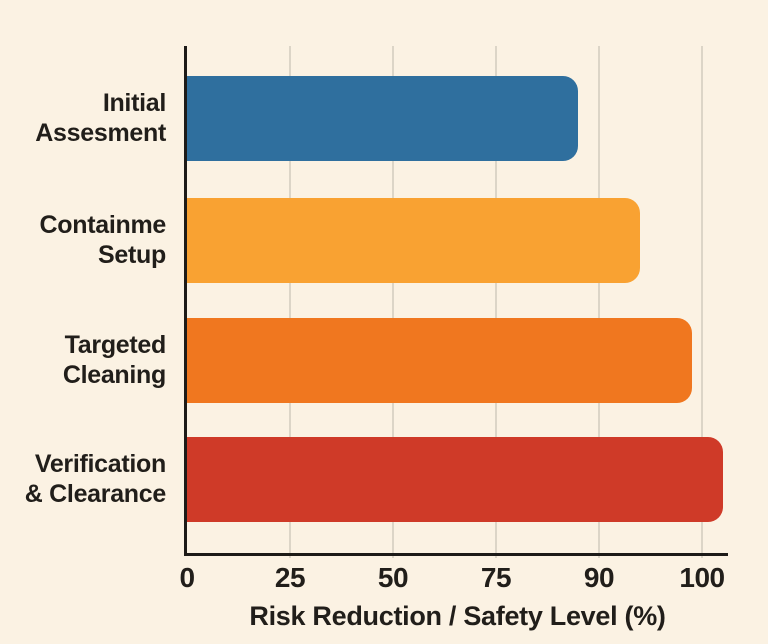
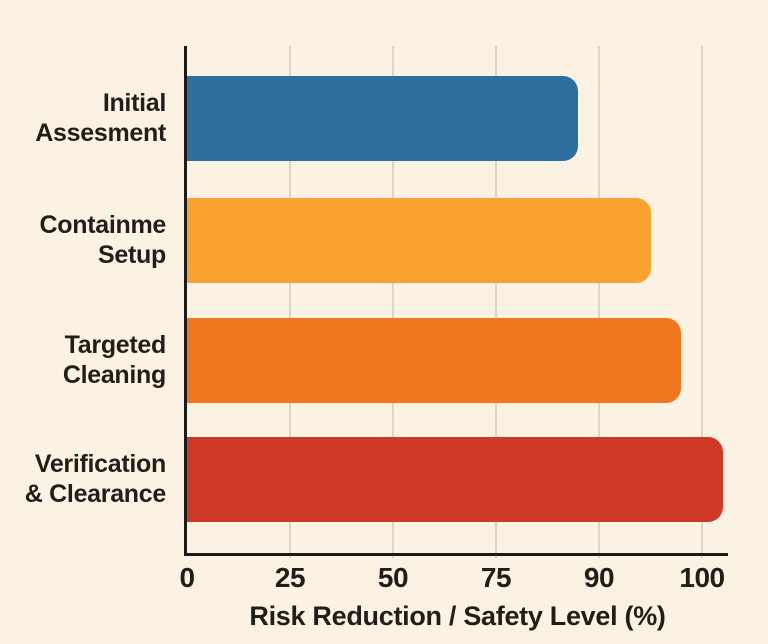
Containme Setup: 94 -> 95
Targeted Cleaning: 99 -> 98
